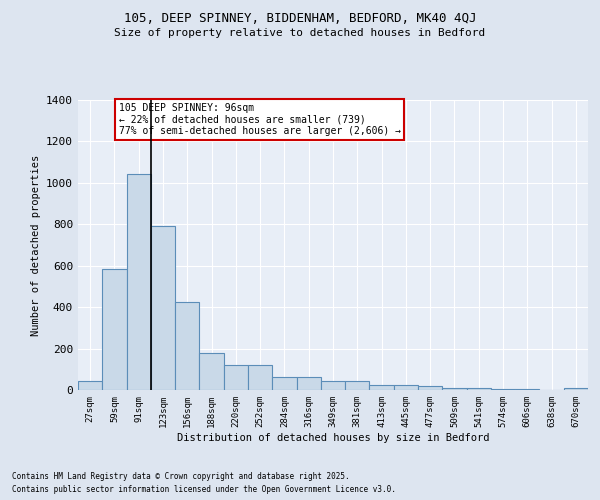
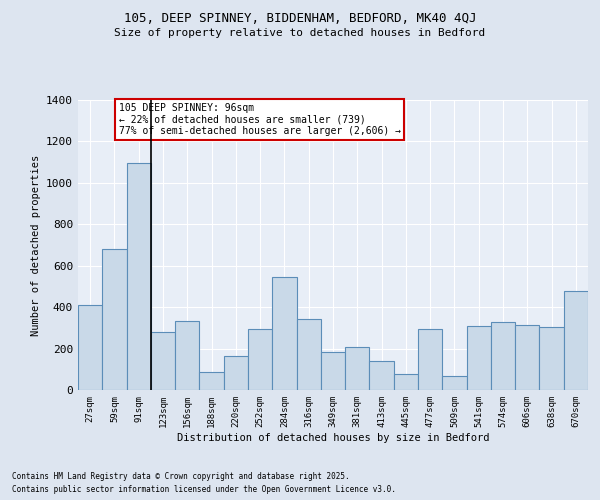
27sqm: 43 -> 410
59sqm: 585 -> 680
91sqm: 1045 -> 1095
123sqm: 790 -> 280
156sqm: 425 -> 335
188sqm: 178 -> 85
220sqm: 120 -> 165
252sqm: 120 -> 295
284sqm: 65 -> 545
316sqm: 65 -> 345
349sqm: 43 -> 185
381sqm: 43 -> 210
413sqm: 25 -> 140
445sqm: 25 -> 75
477sqm: 18 -> 295
509sqm: 12 -> 70
541sqm: 10 -> 310
574sqm: 5 -> 330
606sqm: 3 -> 315
638sqm: 2 -> 305
670sqm: 10 -> 480
